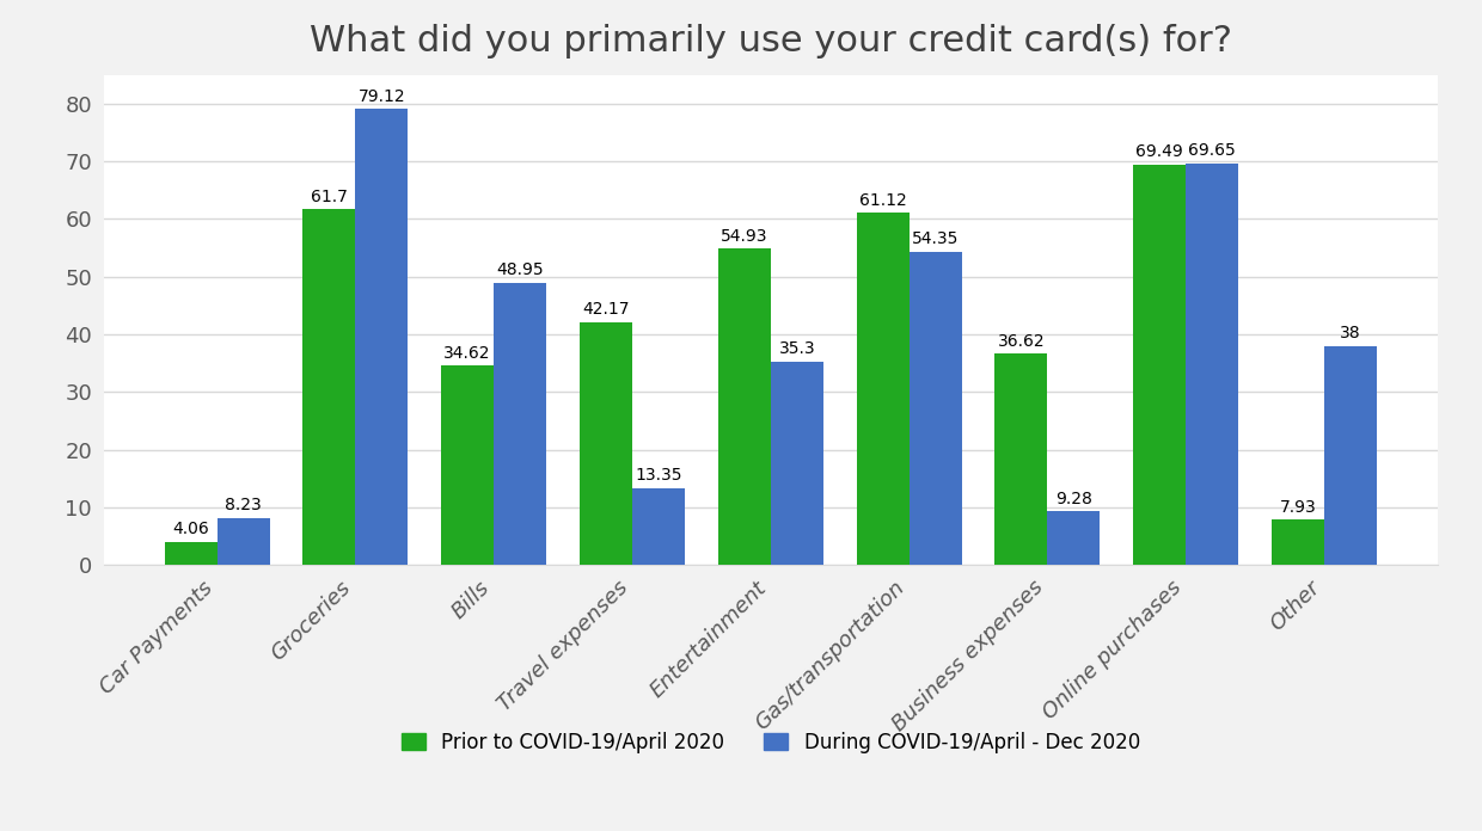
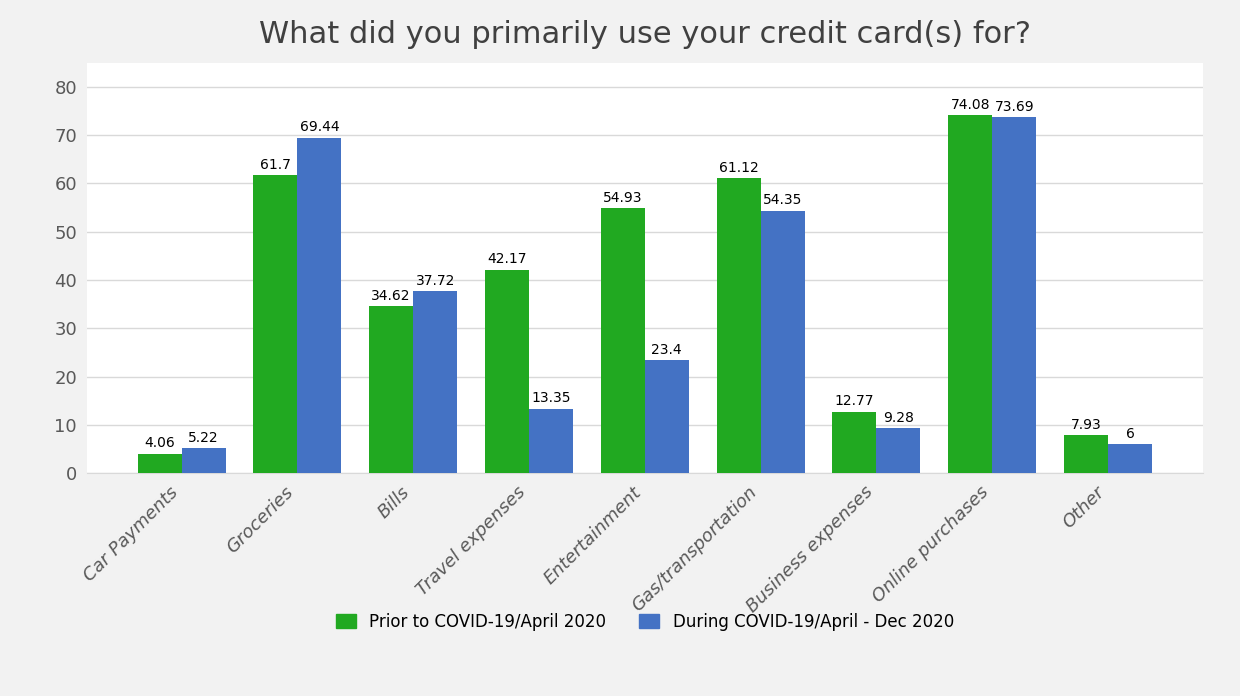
During COVID-19/April - Dec 2020/Car Payments: 8.23 -> 5.22
During COVID-19/April - Dec 2020/Groceries: 79.12 -> 69.44
During COVID-19/April - Dec 2020/Bills: 48.95 -> 37.72
During COVID-19/April - Dec 2020/Entertainment: 35.3 -> 23.4
Prior to COVID-19/April 2020/Business expenses: 36.62 -> 12.77
Prior to COVID-19/April 2020/Online purchases: 69.49 -> 74.08
During COVID-19/April - Dec 2020/Online purchases: 69.65 -> 73.69
During COVID-19/April - Dec 2020/Other: 38 -> 6
